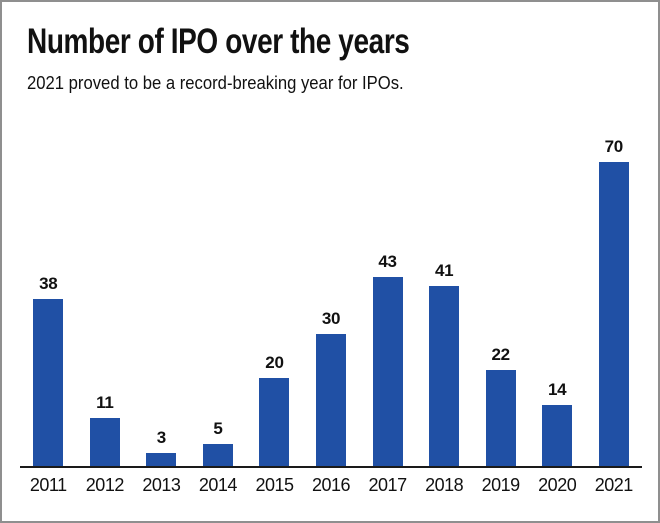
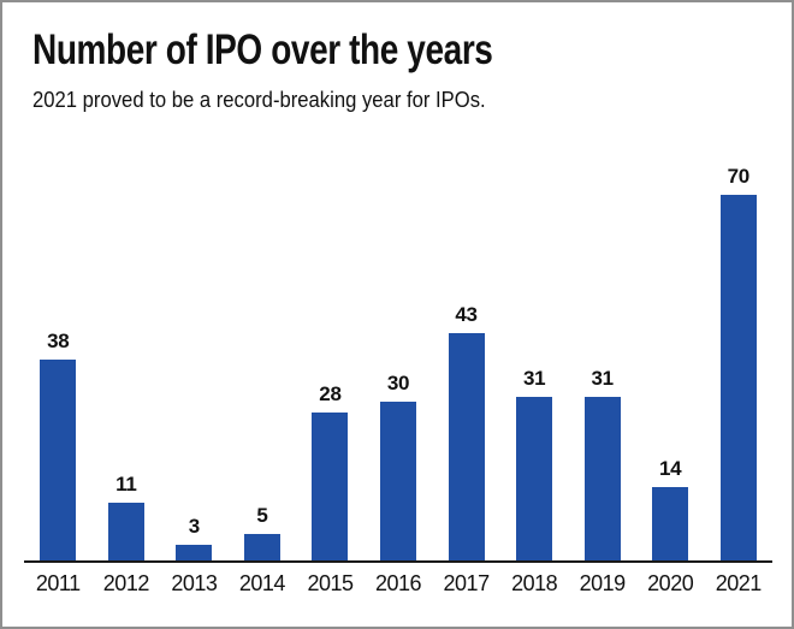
2015: 20 -> 28
2018: 41 -> 31
2019: 22 -> 31
